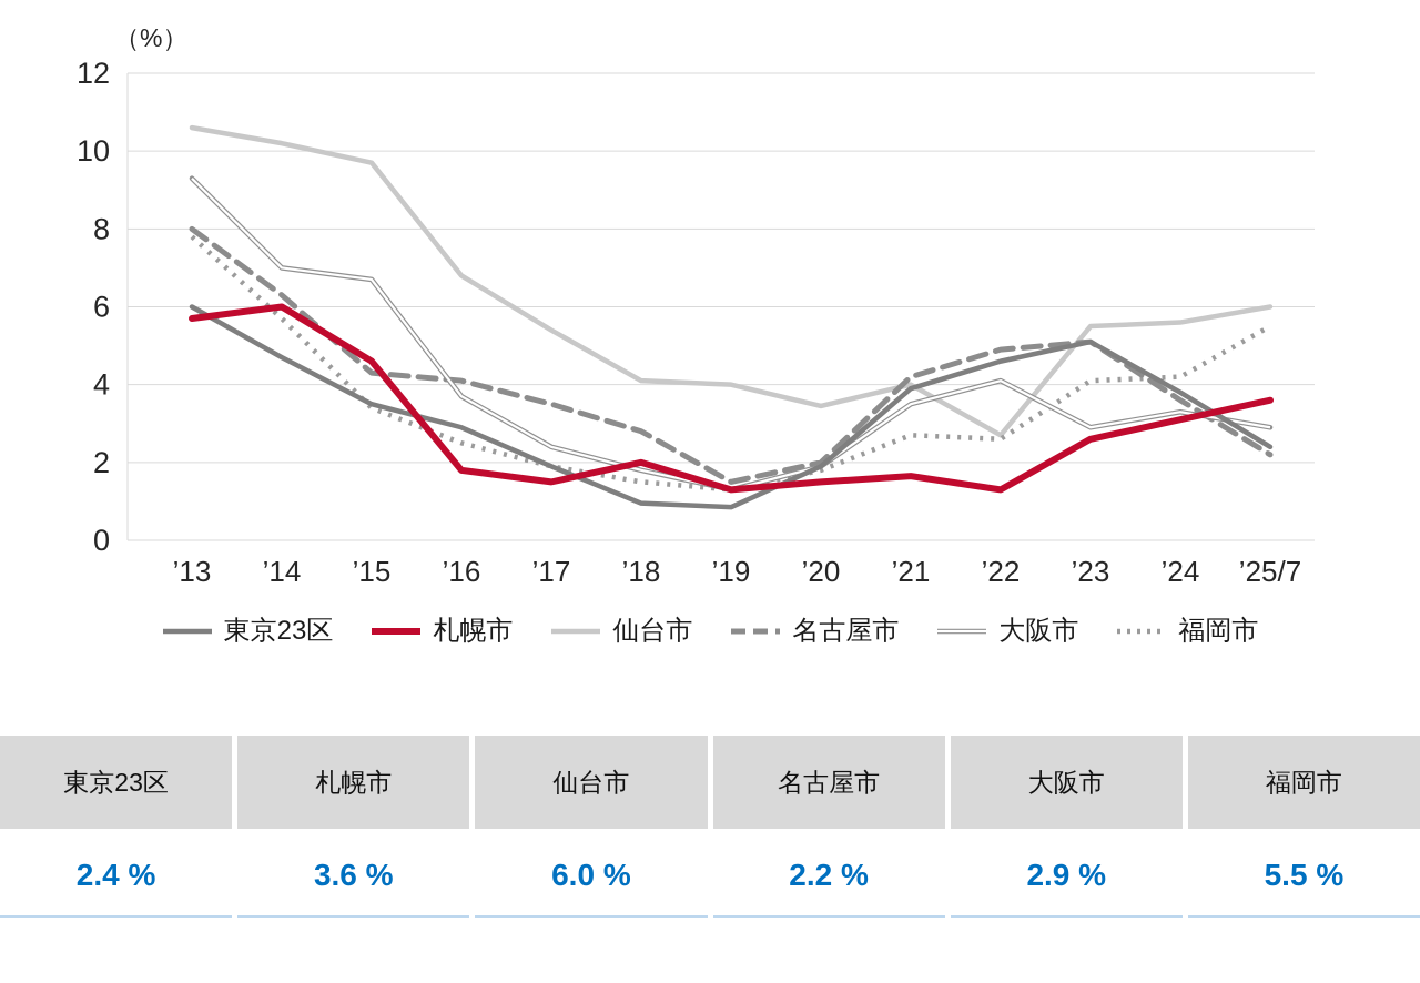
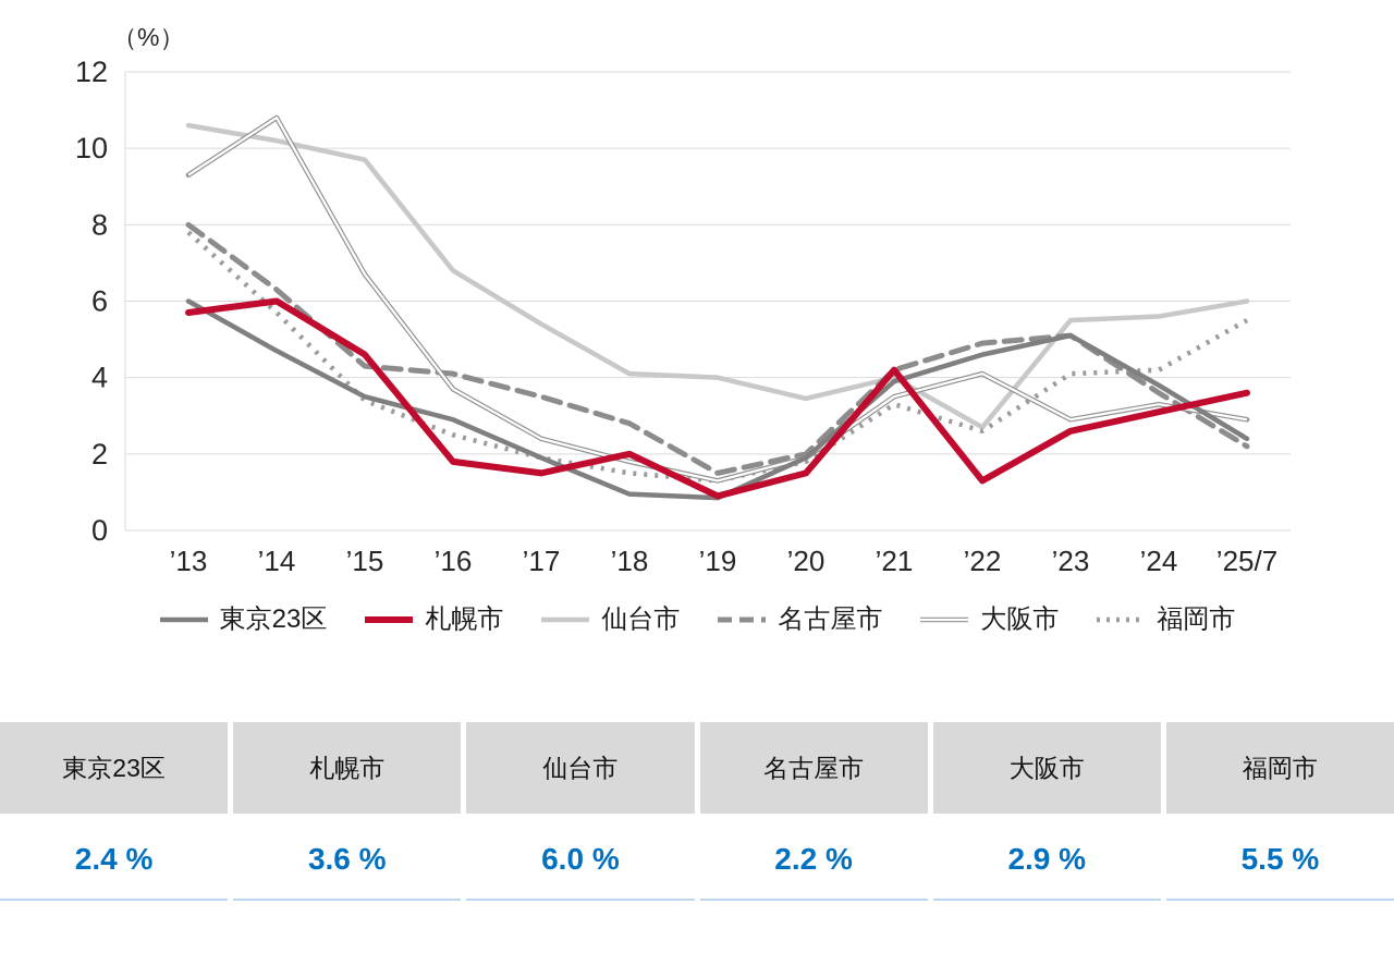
大阪市/’14: 7.0 -> 10.8
札幌市/’19: 1.3 -> 0.9
札幌市/’21: 1.6 -> 4.2
福岡市/’21: 2.7 -> 3.3
